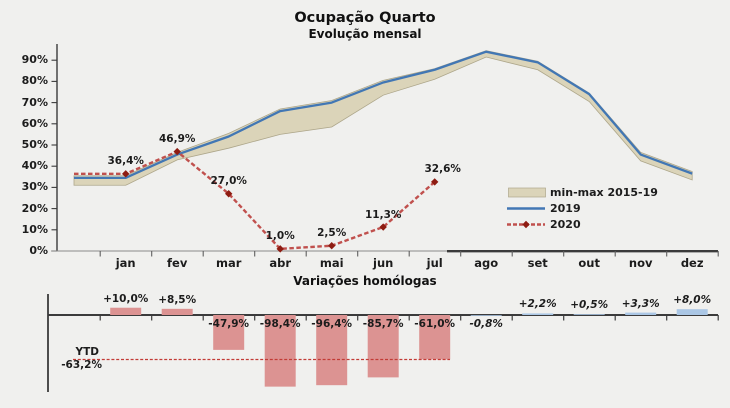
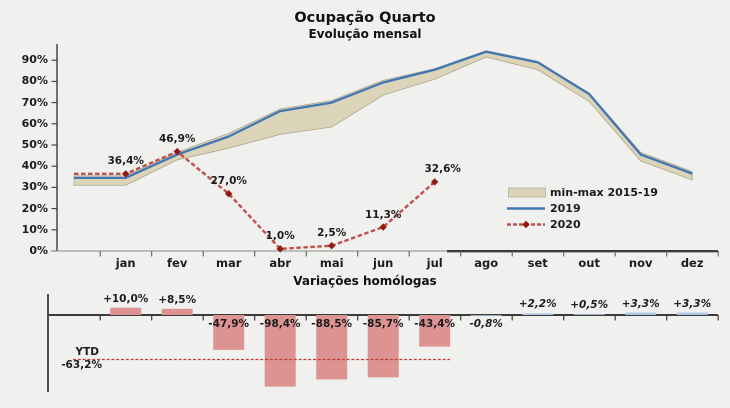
Variações homólogas/mai: -96,4% -> -88,5%
Variações homólogas/jul: -61,0% -> -43,4%
Variações homólogas/dez: +8,0% -> +3,3%
